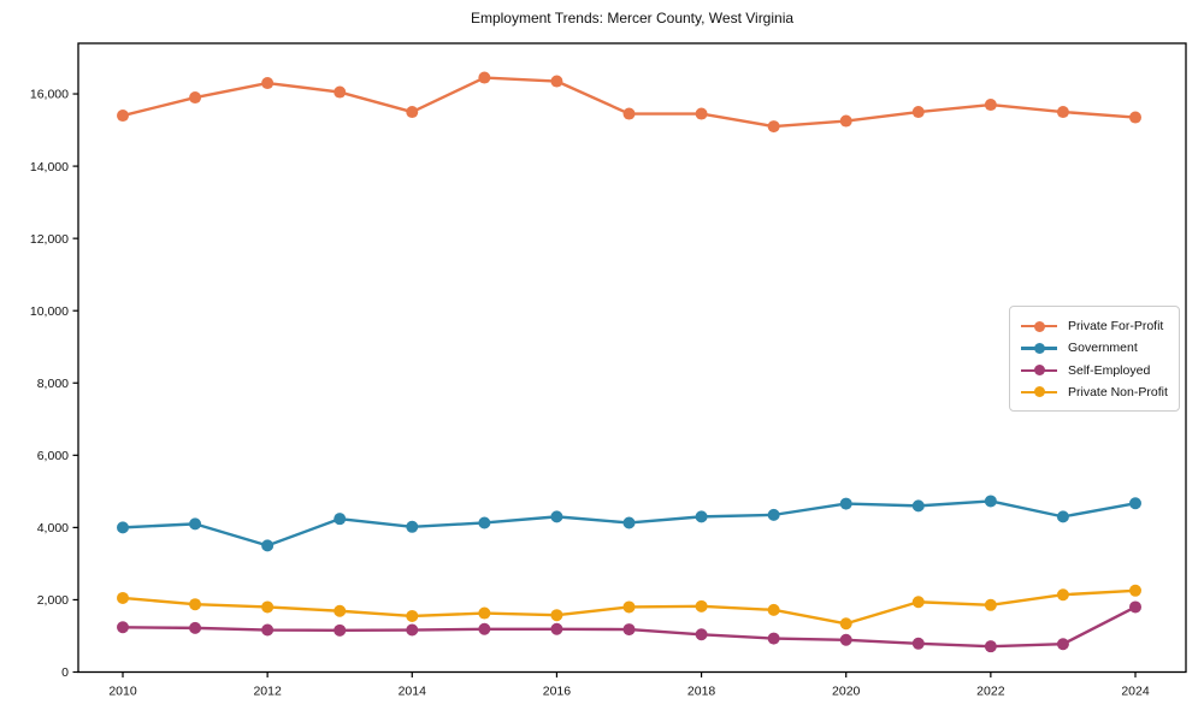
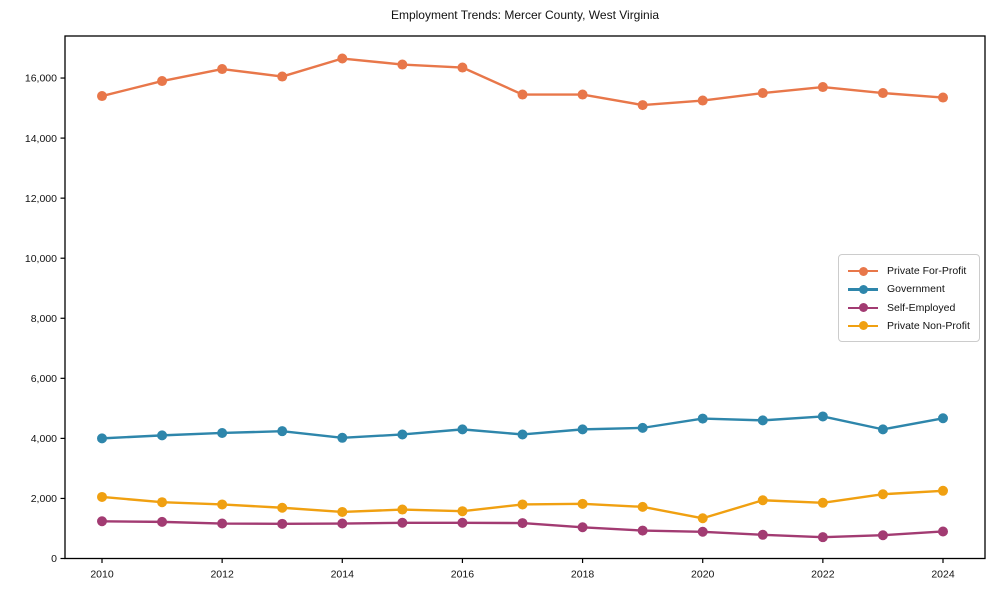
Government/2012: 3500 -> 4200
Private For-Profit/2014: 15500 -> 16600
Self-Employed/2024: 1800 -> 900
